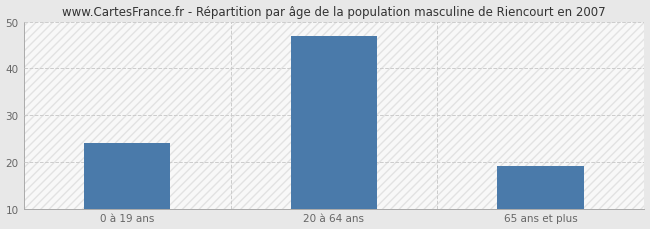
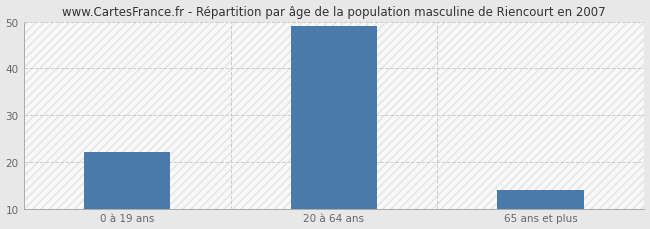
0 à 19 ans: 24 -> 22
20 à 64 ans: 47 -> 49
65 ans et plus: 19 -> 14
